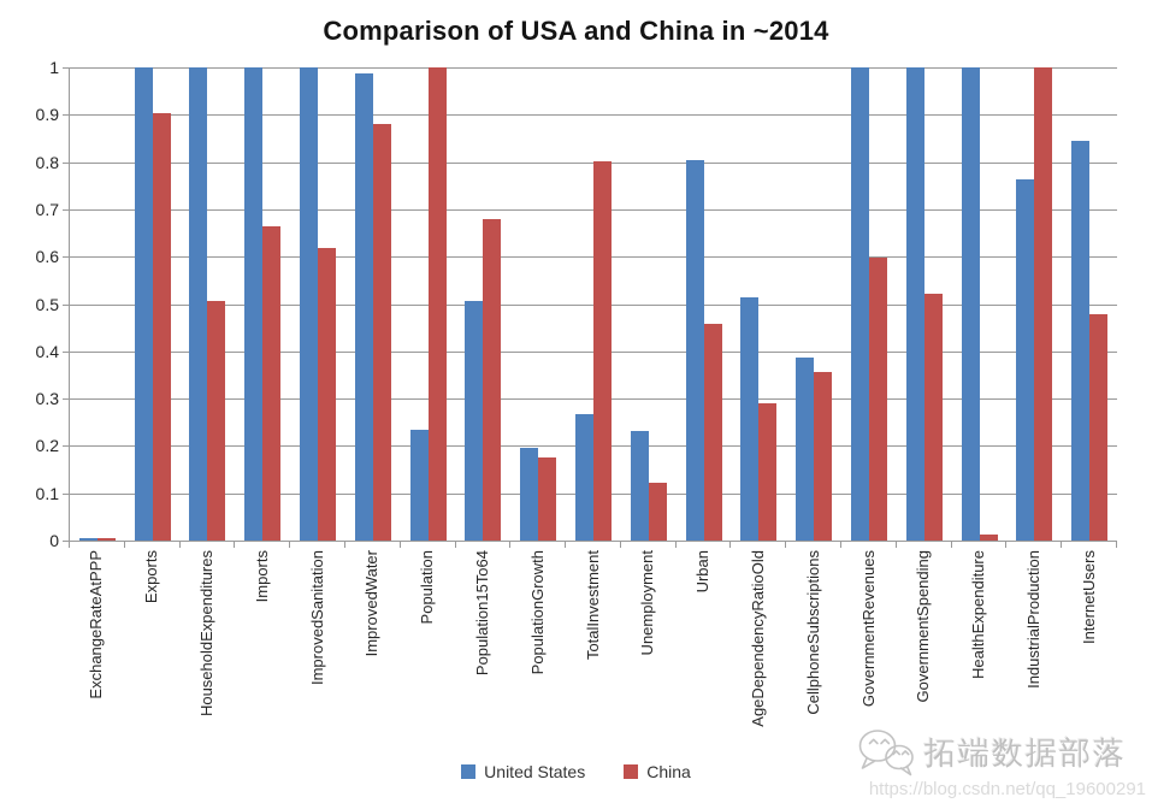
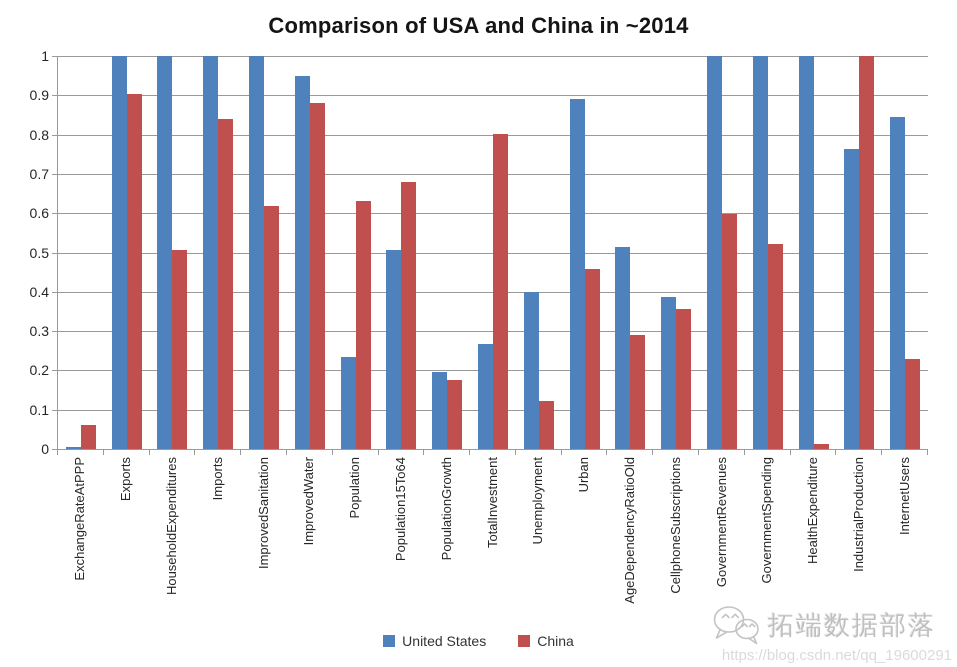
China/ExchangeRateAtPPP: 0.01 -> 0.06
China/Imports: 0.66 -> 0.84
United States/ImprovedWater: 0.99 -> 0.95
China/Population: 1.00 -> 0.63
United States/Unemployment: 0.23 -> 0.40
United States/Urban: 0.80 -> 0.89
China/InternetUsers: 0.48 -> 0.23
